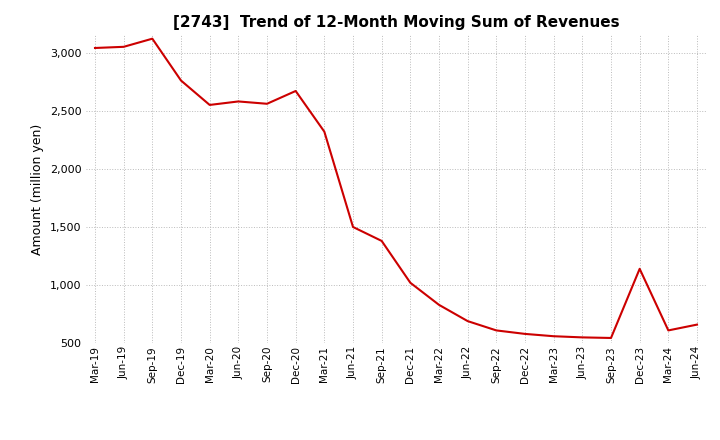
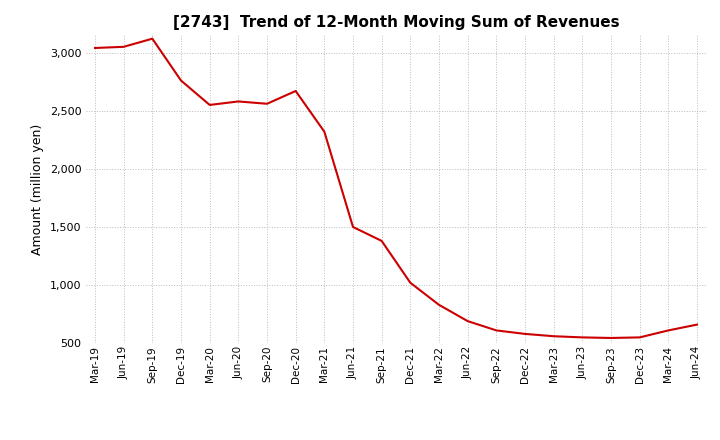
Dec-23: 1,140 -> 550
